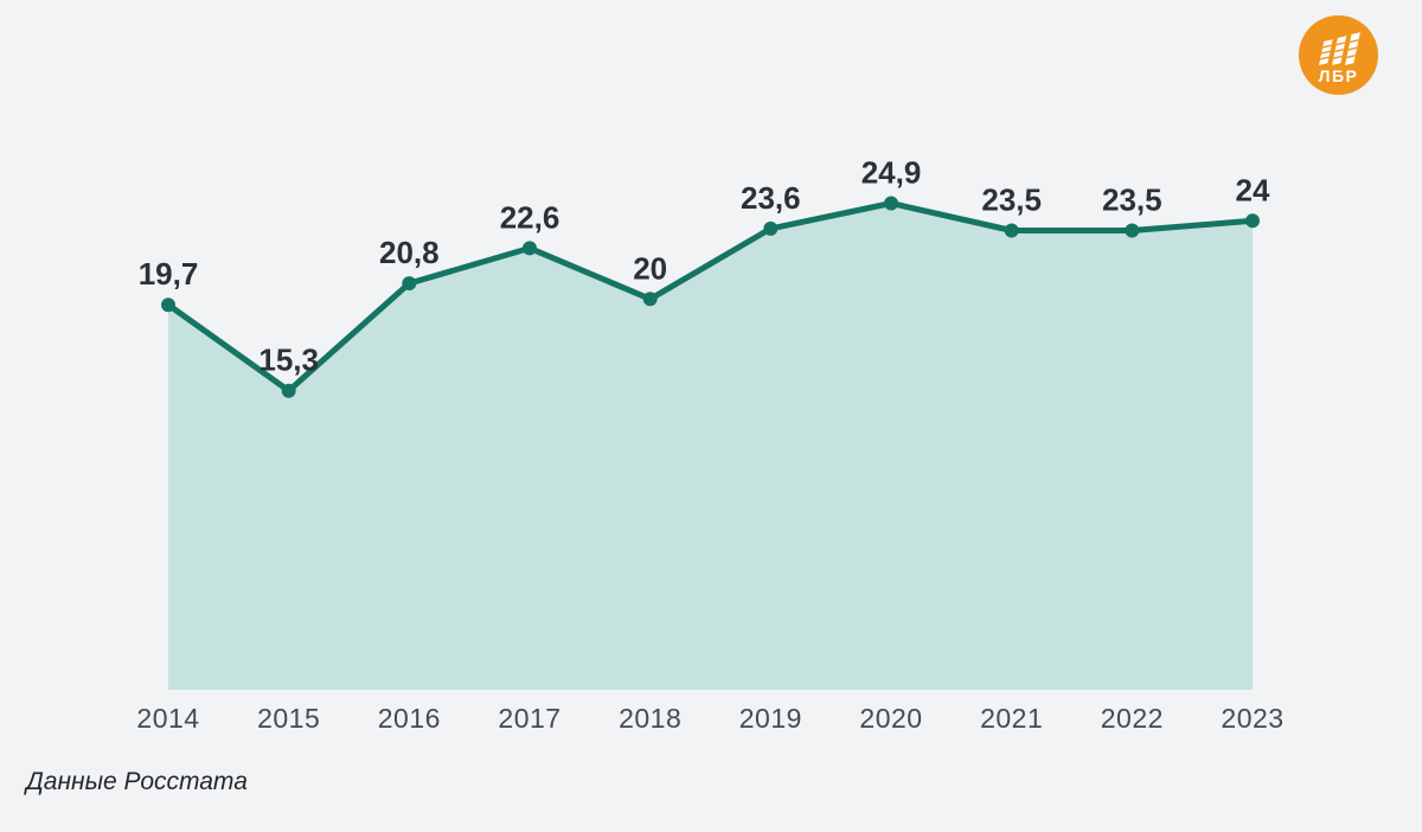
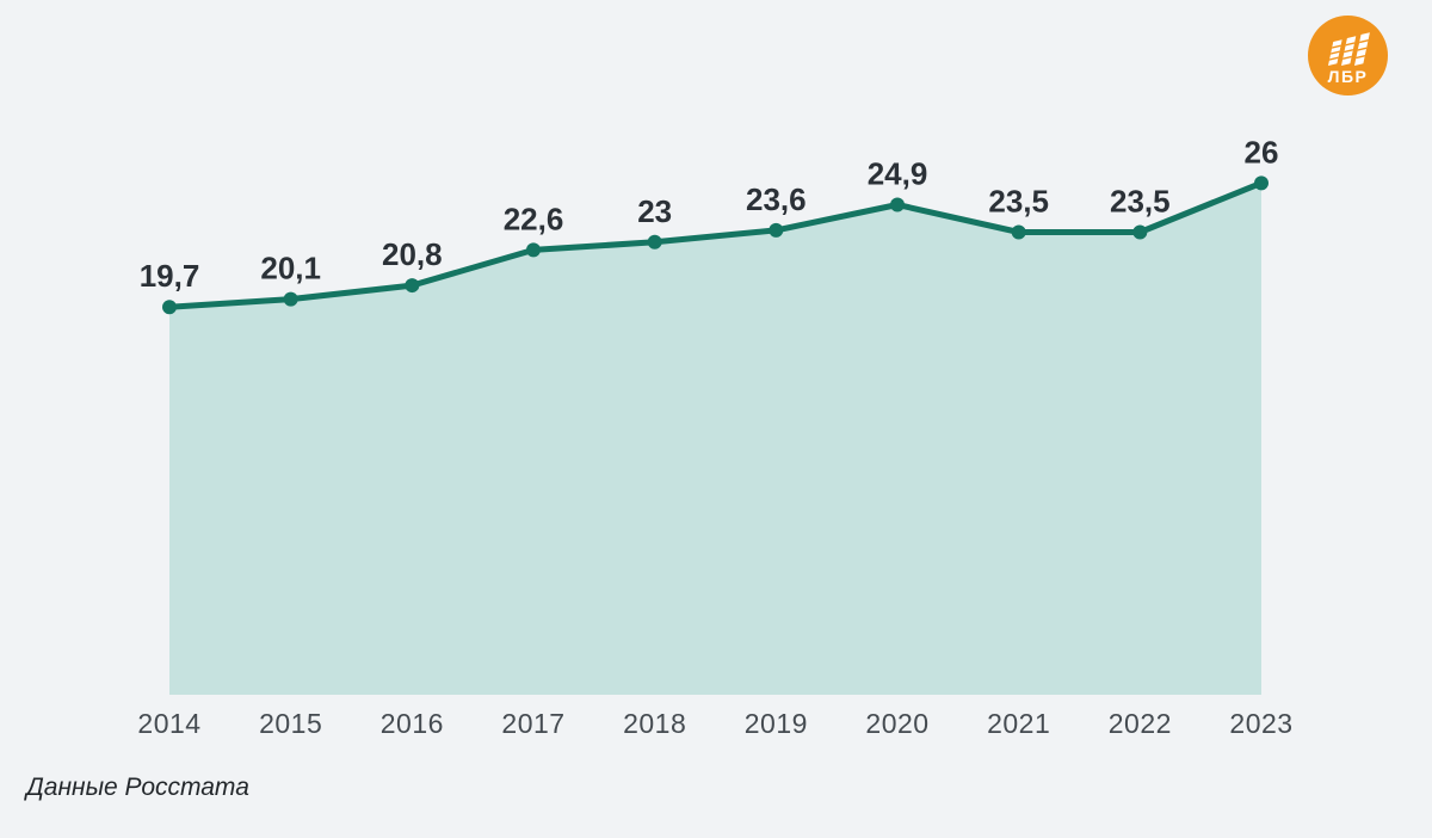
2015: 15,3 -> 20,1
2018: 20 -> 23
2023: 24 -> 26
